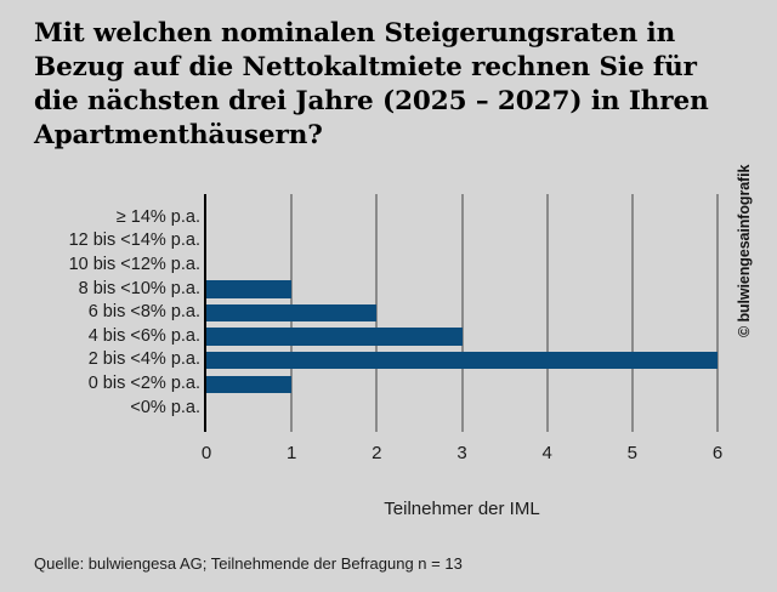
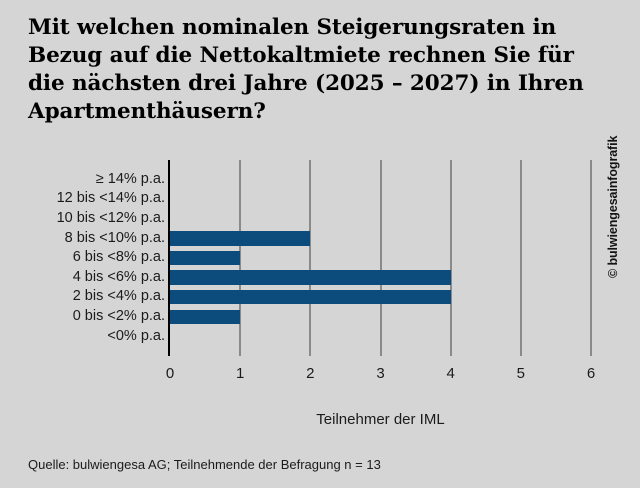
8 bis <10% p.a.: 1 -> 2
6 bis <8% p.a.: 2 -> 1
4 bis <6% p.a.: 3 -> 4
2 bis <4% p.a.: 6 -> 4
